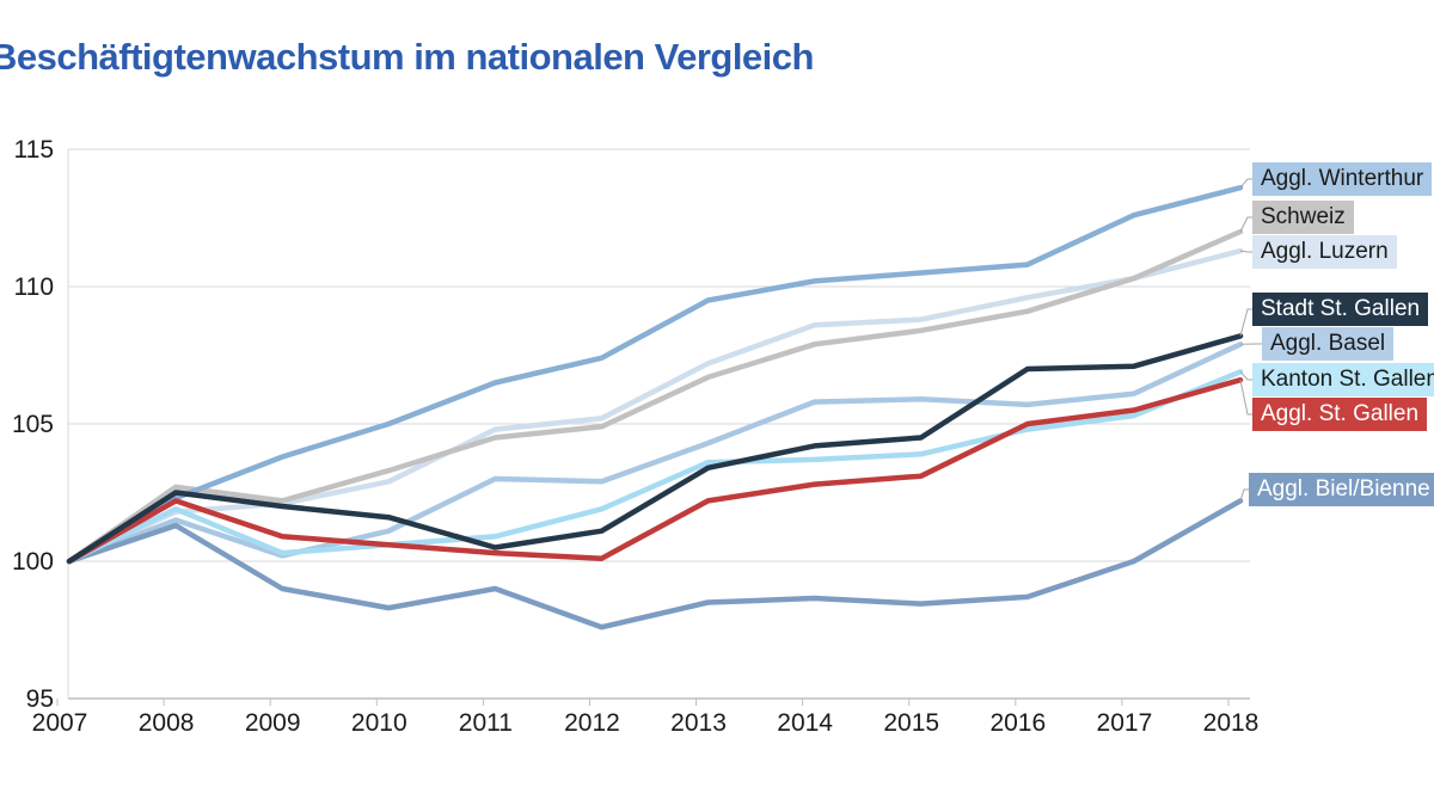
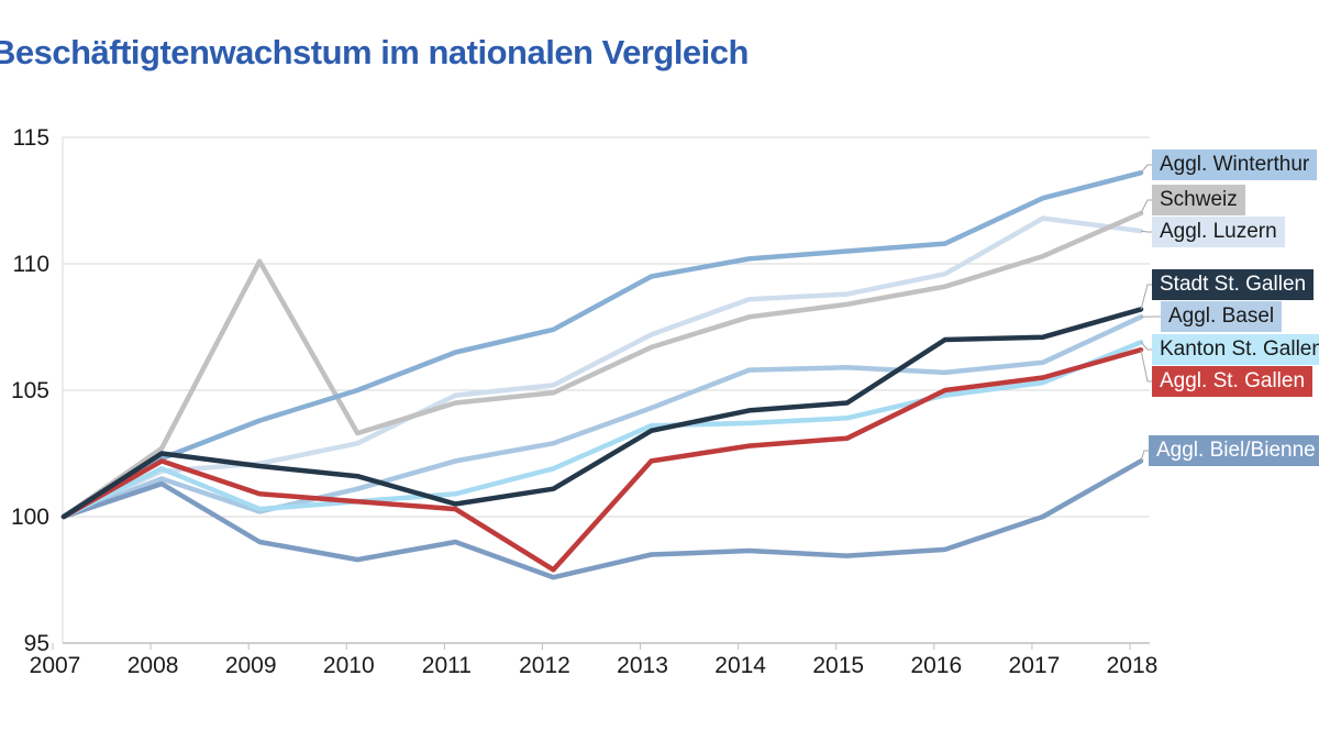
Schweiz/2009: 102.2 -> 110.1
Aggl. Basel/2011: 103.0 -> 102.2
Aggl. St. Gallen/2012: 100.1 -> 97.9
Aggl. Luzern/2017: 110.3 -> 111.8
